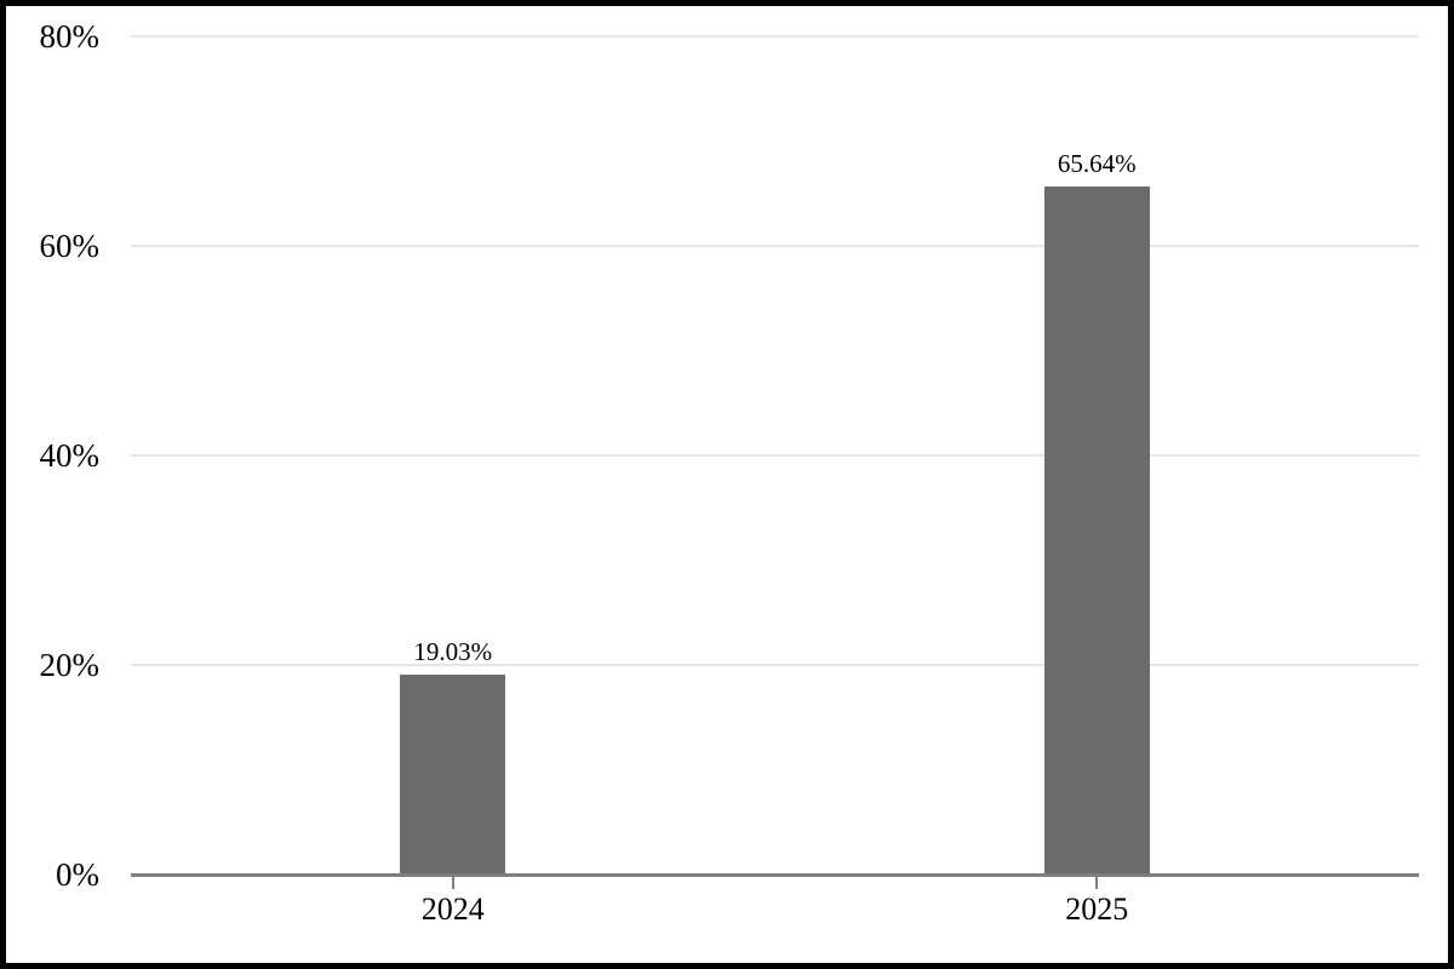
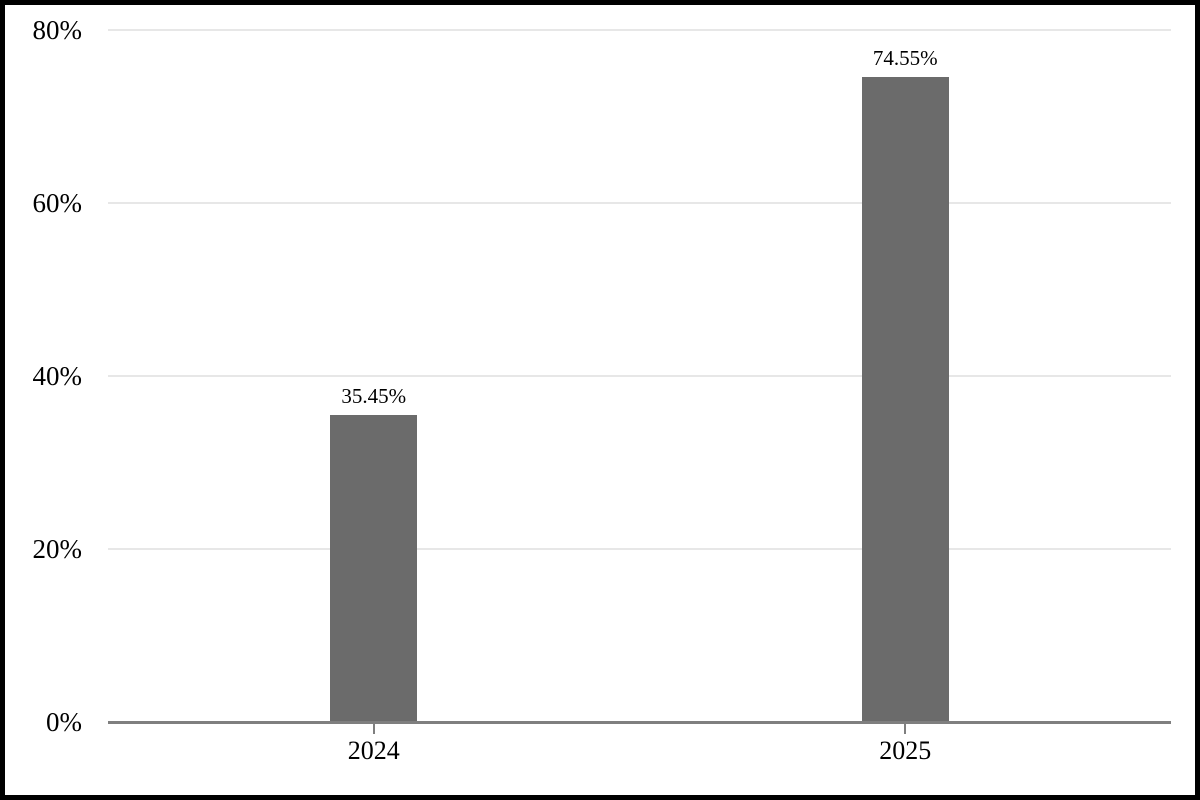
2024: 19.03% -> 35.45%
2025: 65.64% -> 74.55%
